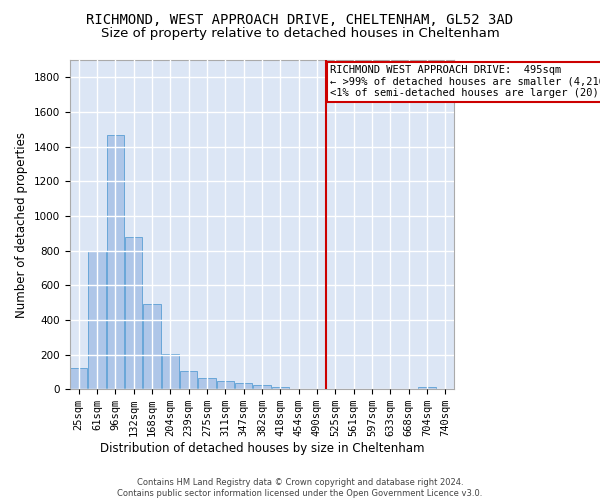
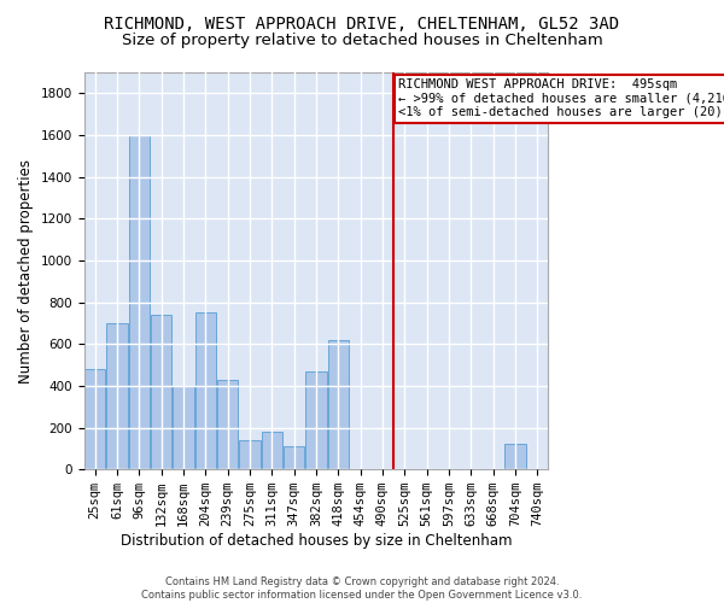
25sqm: 120 -> 480
61sqm: 800 -> 700
96sqm: 1470 -> 1600
132sqm: 880 -> 740
168sqm: 490 -> 400
204sqm: 200 -> 750
239sqm: 100 -> 430
275sqm: 60 -> 140
311sqm: 40 -> 180
347sqm: 40 -> 110
382sqm: 20 -> 470
418sqm: 20 -> 620
704sqm: 20 -> 120
